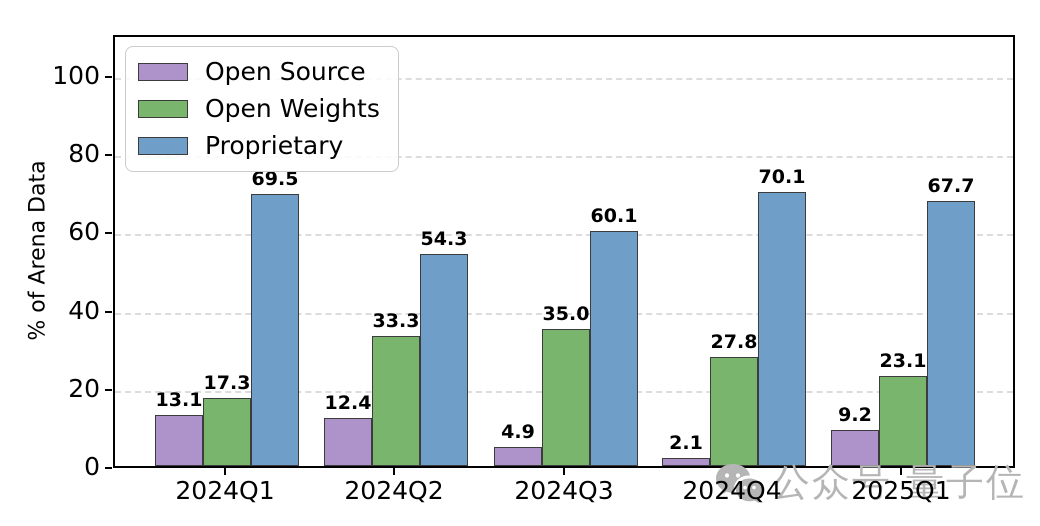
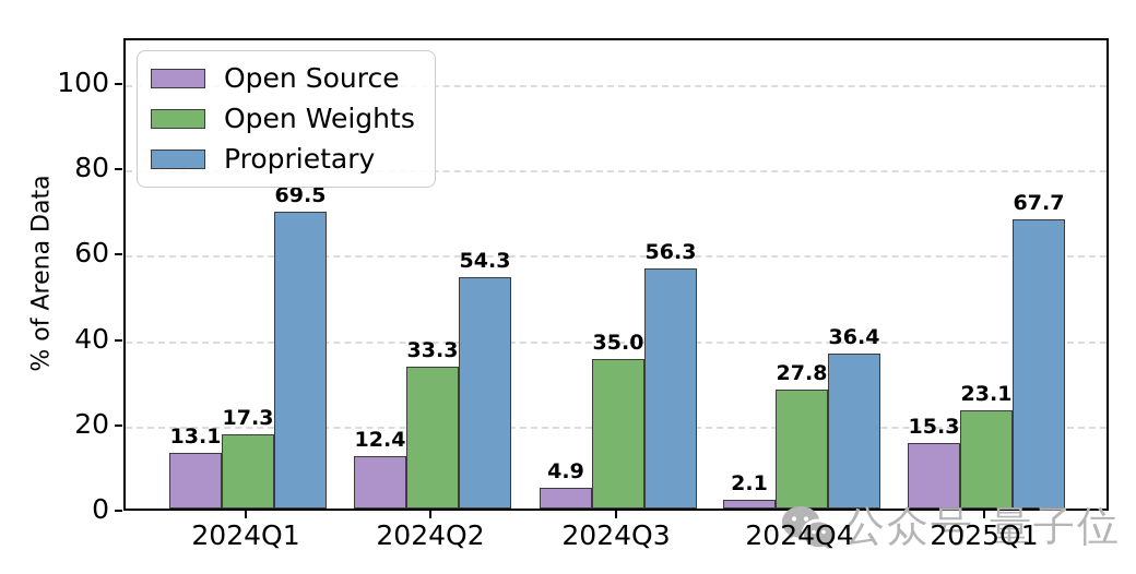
Proprietary/2024Q3: 60.1 -> 56.3
Proprietary/2024Q4: 70.1 -> 36.4
Open Source/2025Q1: 9.2 -> 15.3
